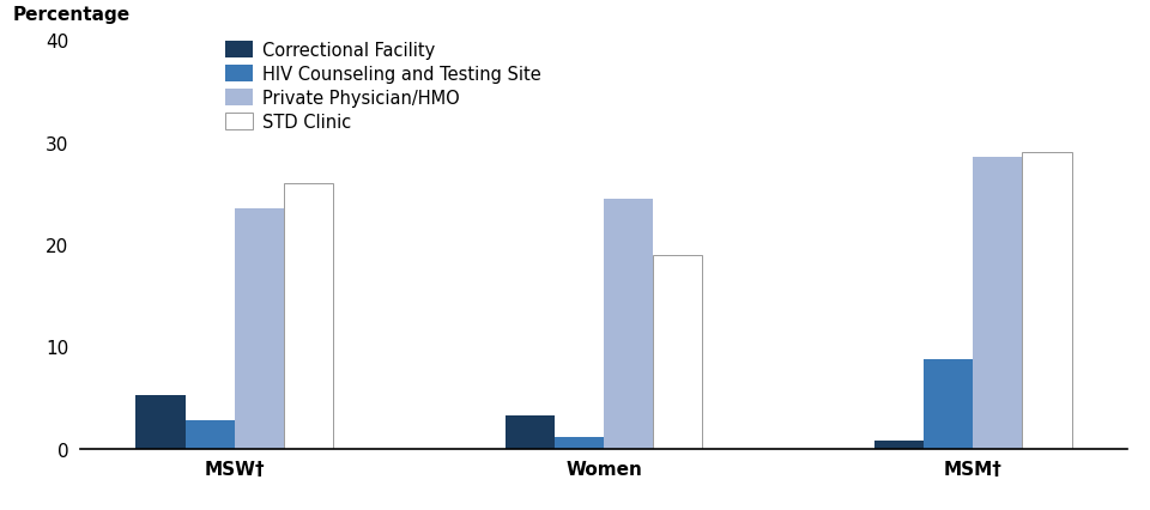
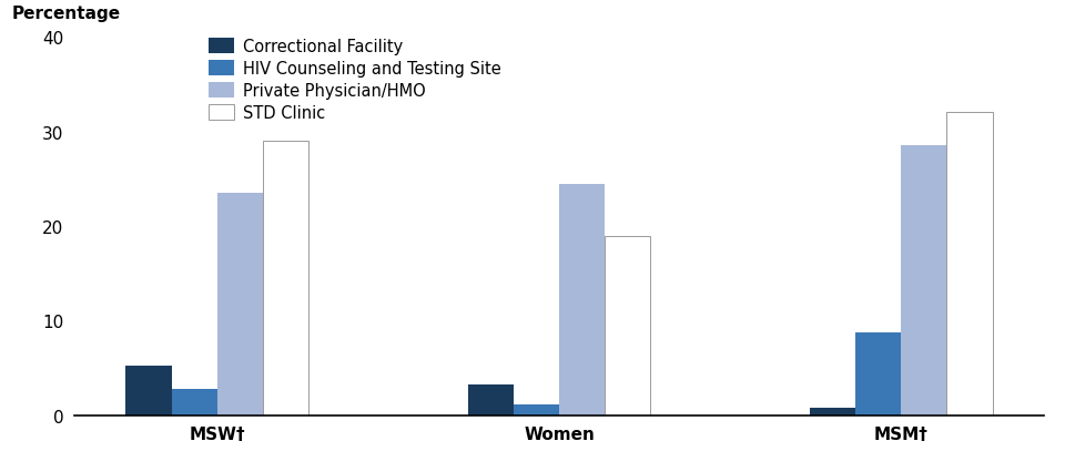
STD Clinic/MSW†: 26 -> 29
STD Clinic/MSM†: 29 -> 32
